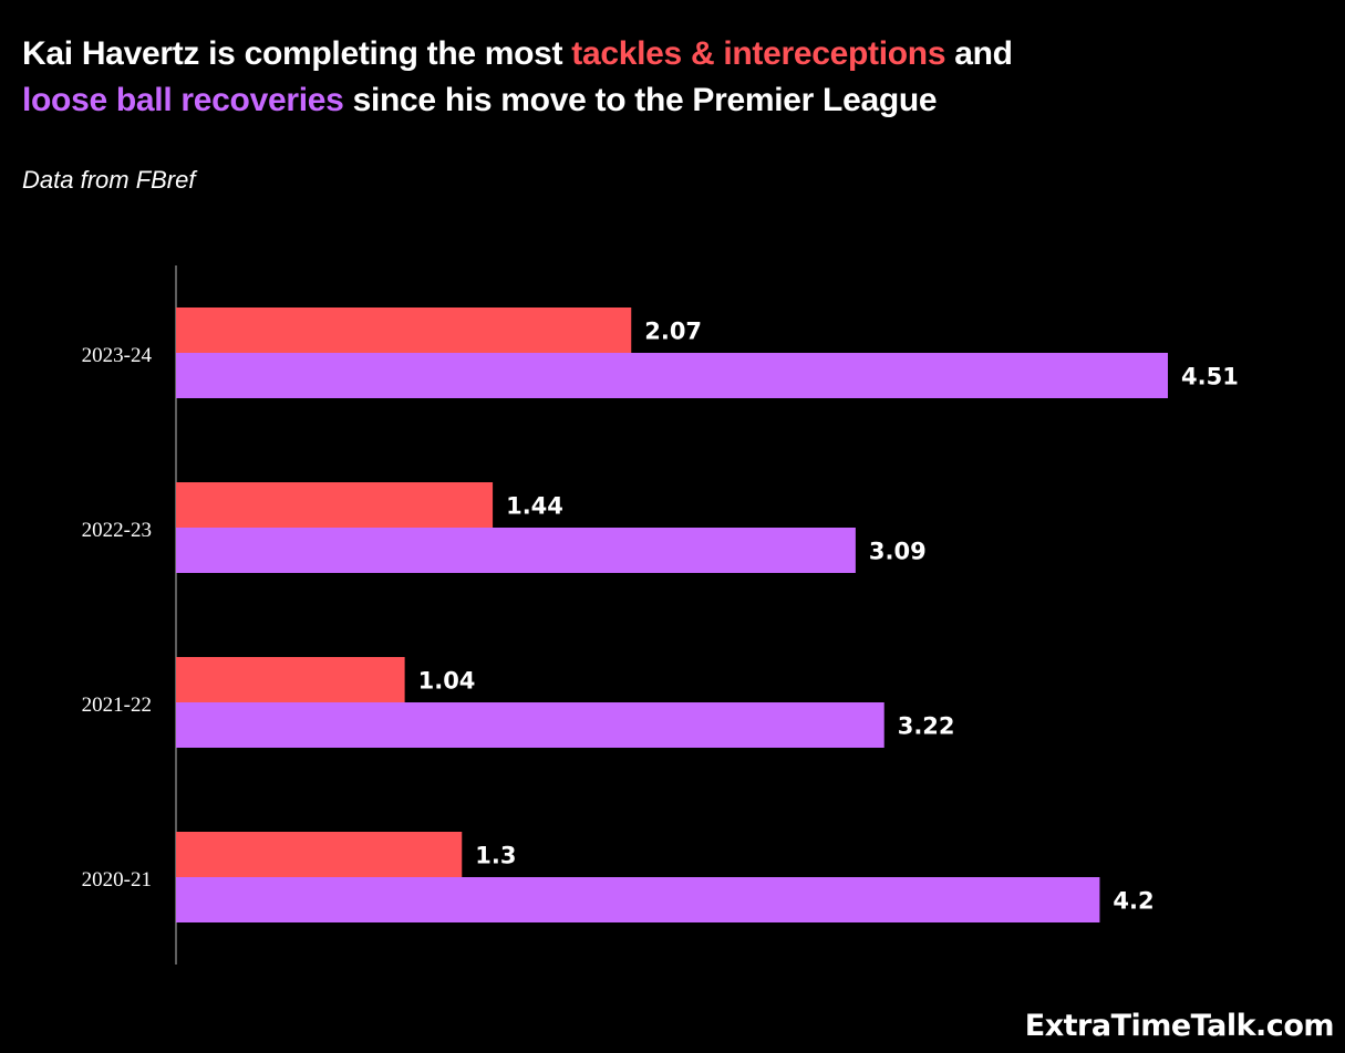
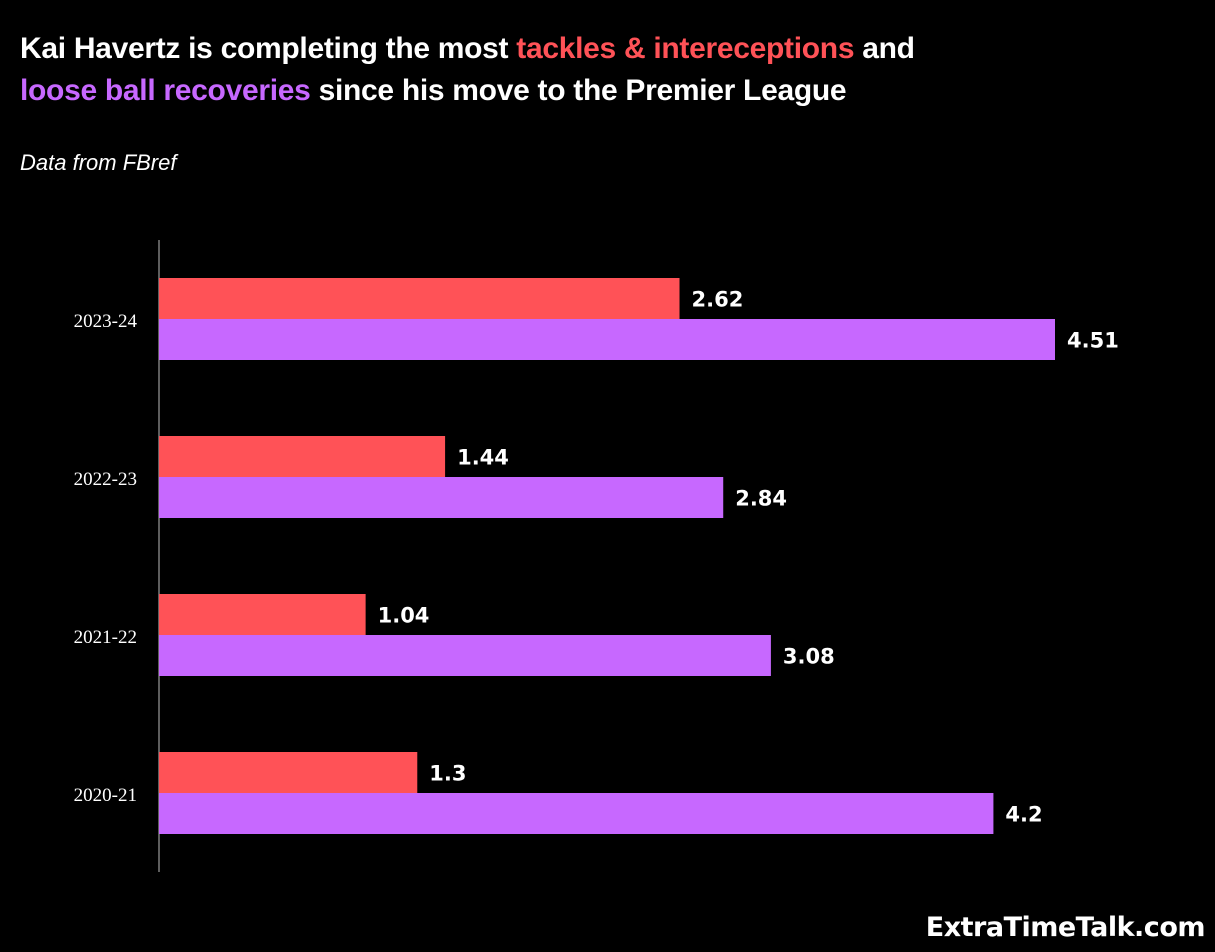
tackles & intereceptions/2023-24: 2.07 -> 2.62
loose ball recoveries/2022-23: 3.09 -> 2.84
loose ball recoveries/2021-22: 3.22 -> 3.08
